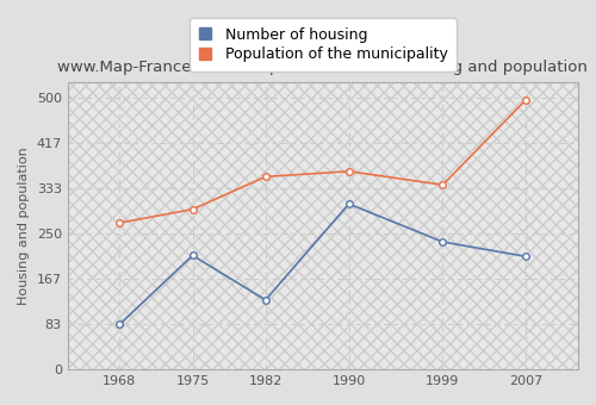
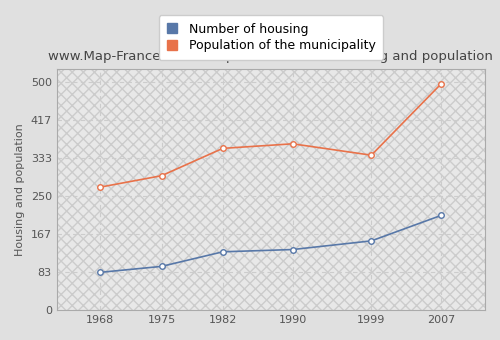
Number of housing/1975: 210 -> 96
Number of housing/1990: 305 -> 133
Number of housing/1999: 235 -> 152
